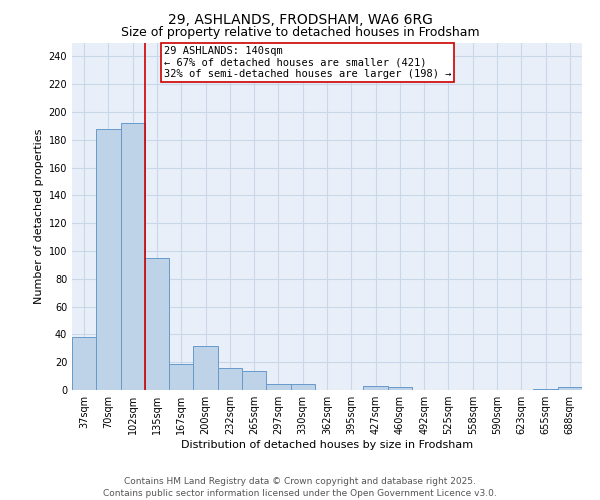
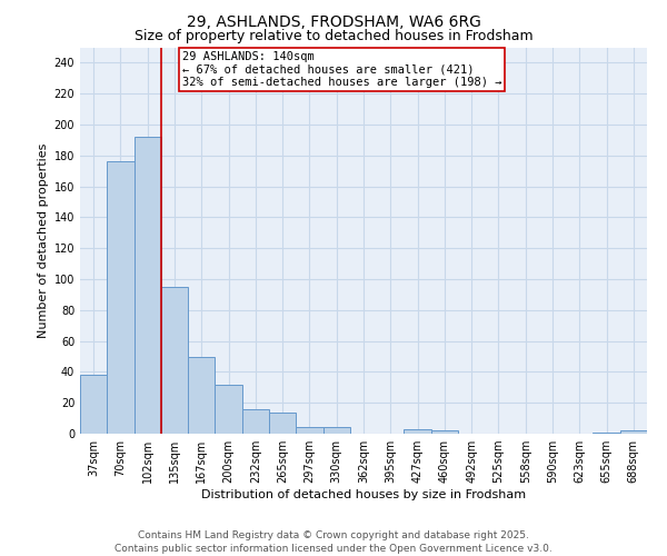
70sqm: 188 -> 176
167sqm: 19 -> 50
